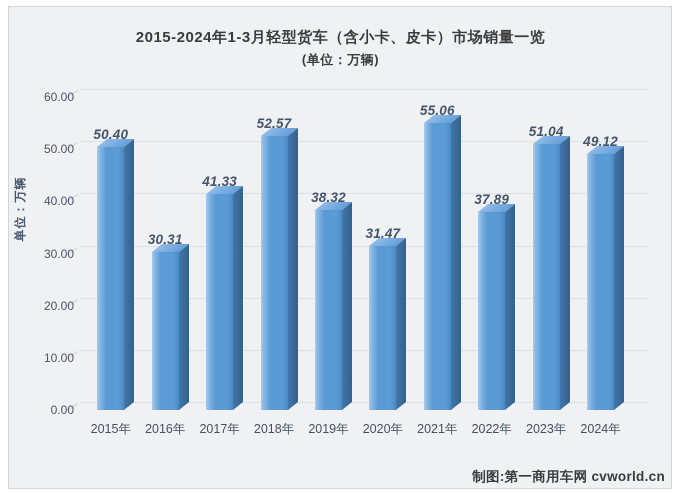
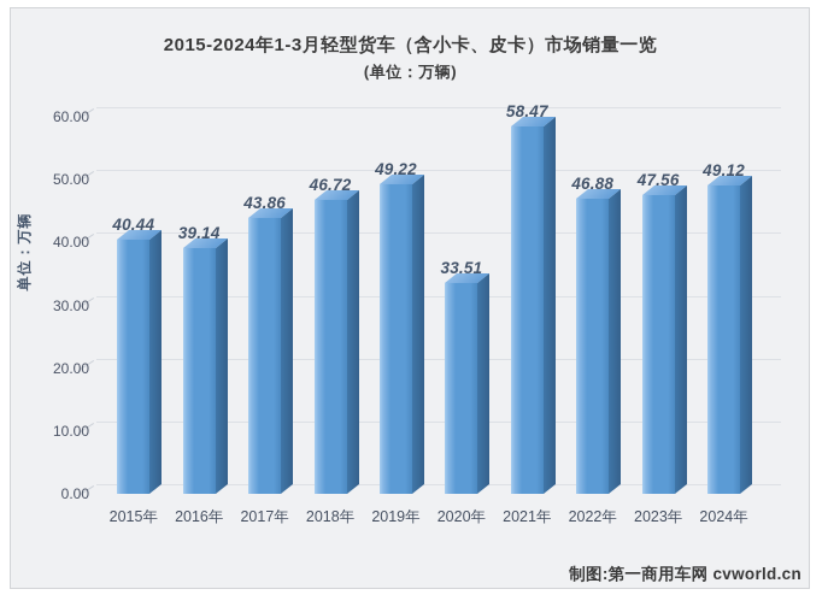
2015年: 50.40 -> 40.44
2016年: 30.31 -> 39.14
2017年: 41.33 -> 43.86
2018年: 52.57 -> 46.72
2019年: 38.32 -> 49.22
2020年: 31.47 -> 33.51
2021年: 55.06 -> 58.47
2022年: 37.89 -> 46.88
2023年: 51.04 -> 47.56
